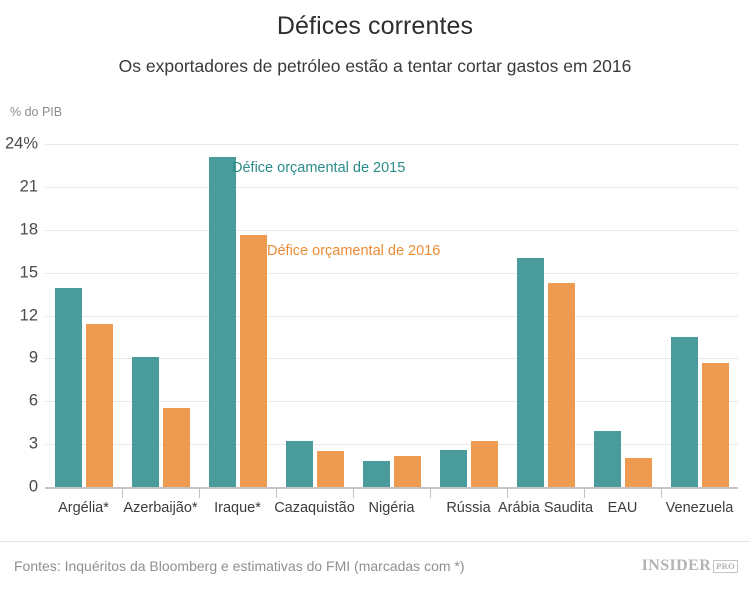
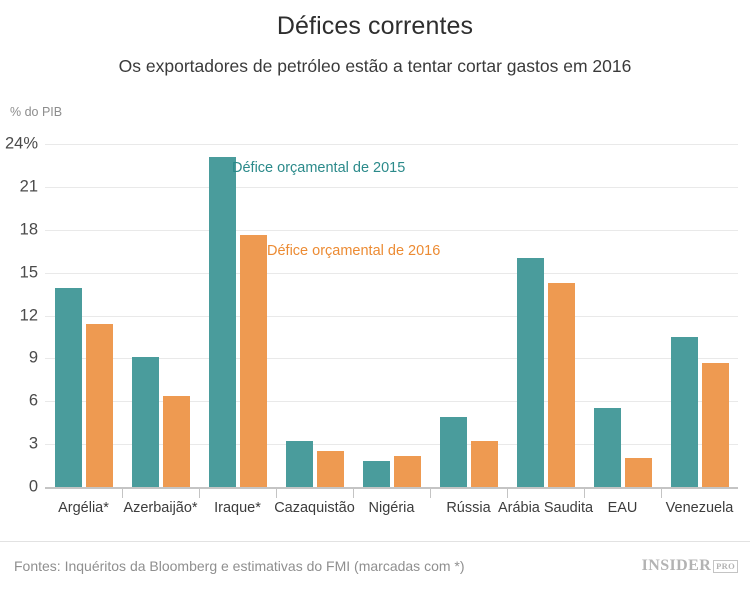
Défice orçamental de 2016/Azerbaijão*: 5.5% -> 6.4%
Défice orçamental de 2015/Rússia: 2.6% -> 4.9%
Défice orçamental de 2015/EAU: 3.9% -> 5.5%
